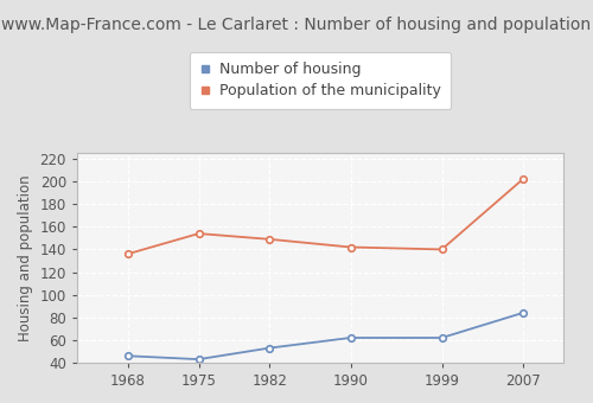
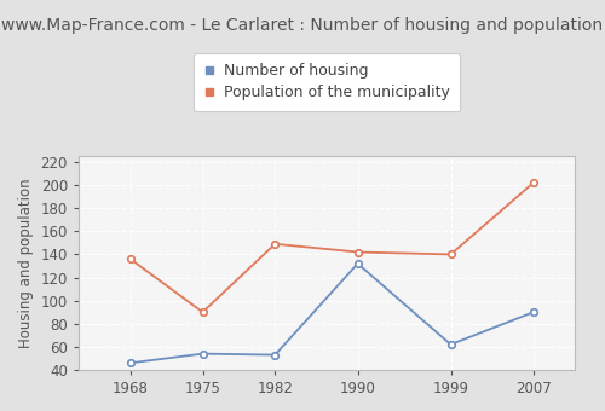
Number of housing/1975: 43 -> 54
Population of the municipality/1975: 154 -> 90
Number of housing/1990: 62 -> 132
Number of housing/2007: 84 -> 90
